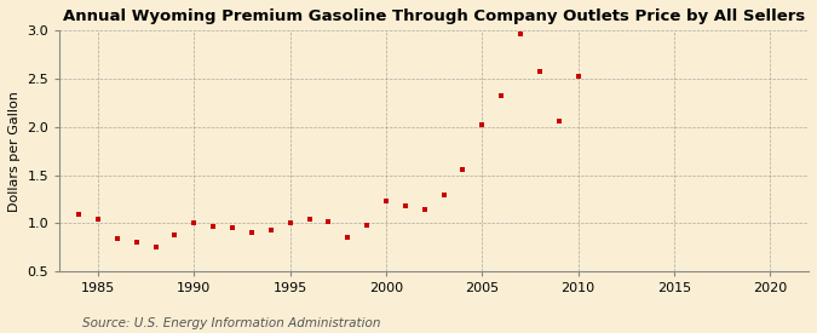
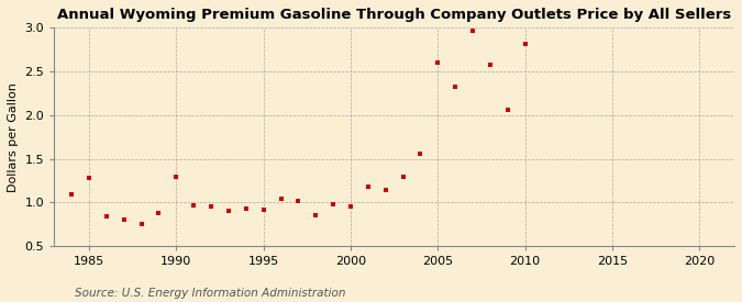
1985: 1.04 -> 1.28
1990: 1.01 -> 1.30
1995: 1.01 -> 0.92
2000: 1.23 -> 0.96
2005: 2.02 -> 2.60
2010: 2.52 -> 2.82
